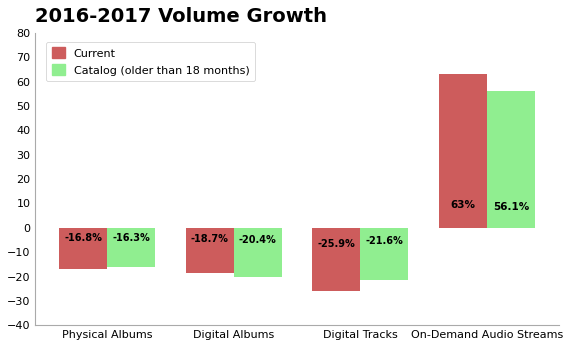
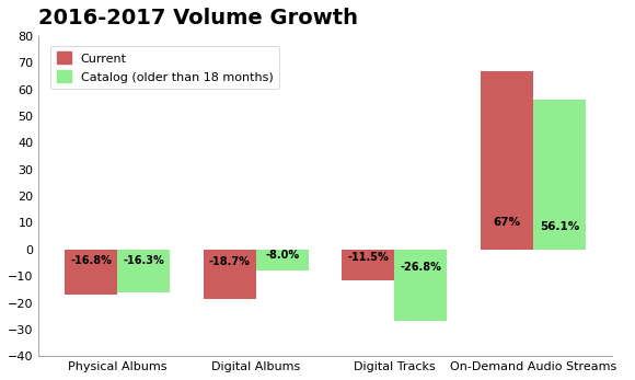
Catalog (older than 18 months)/Digital Albums: -20.4% -> -8.0%
Current/Digital Tracks: -25.9% -> -11.5%
Catalog (older than 18 months)/Digital Tracks: -21.6% -> -26.8%
Current/On-Demand Audio Streams: 63% -> 67%
